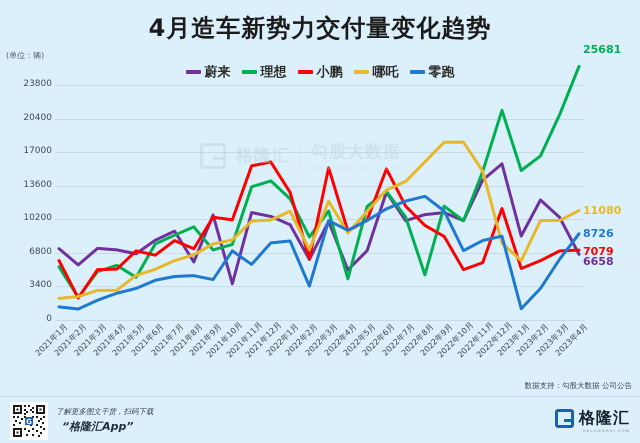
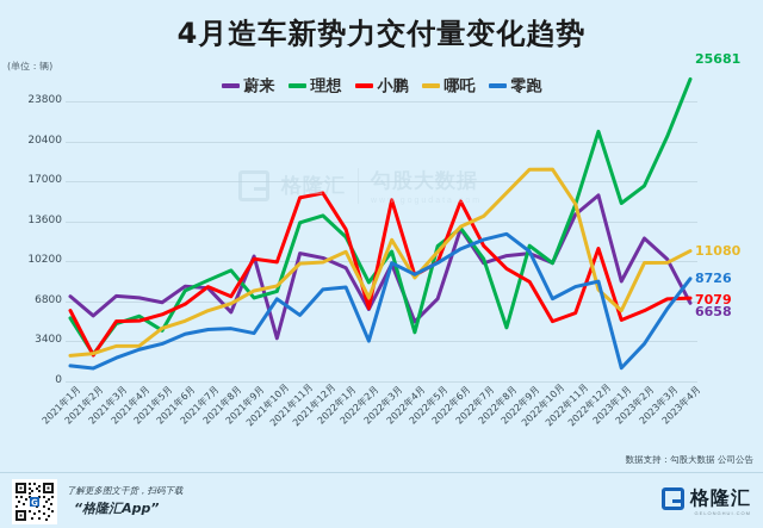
小鹏/2021年5月: 7000 -> 6000
蔚来/2021年7月: 9000 -> 8000
